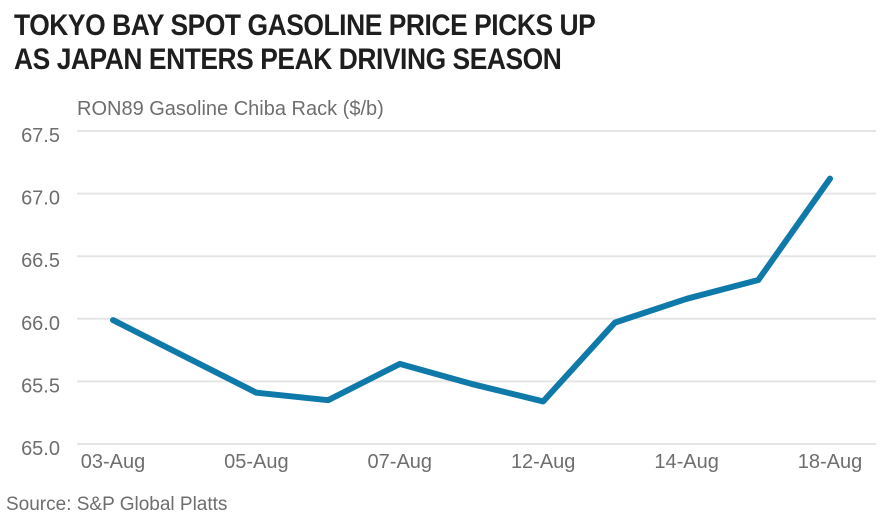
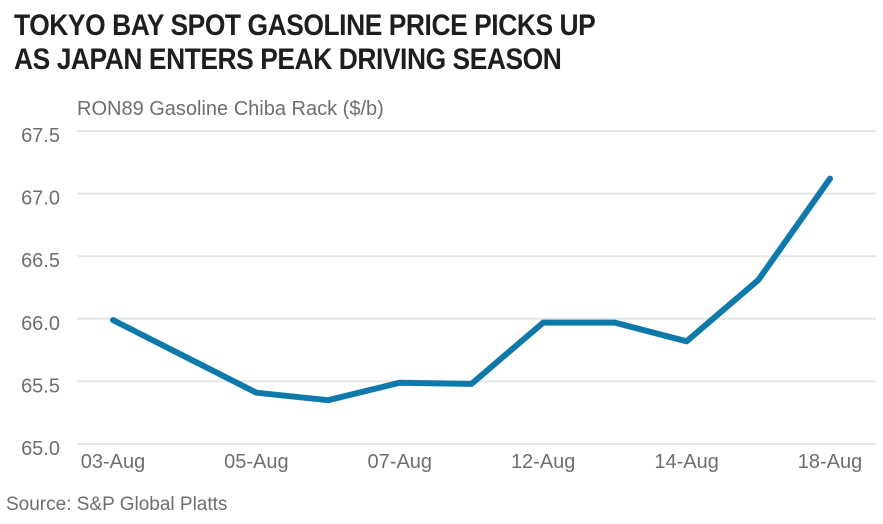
07-Aug: 65.64 -> 65.49
12-Aug: 65.34 -> 65.97
14-Aug: 66.16 -> 65.82
